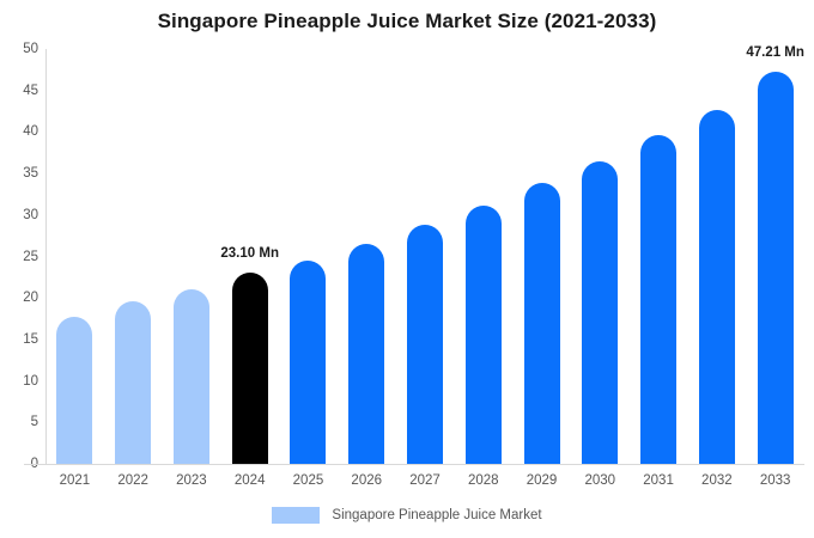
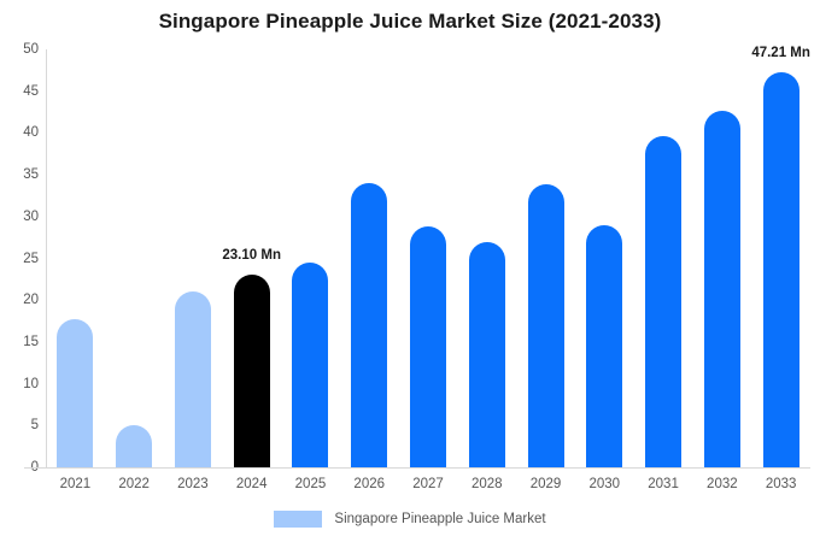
2022: 20 -> 5
2026: 26 -> 34
2028: 31 -> 27
2030: 36 -> 29
